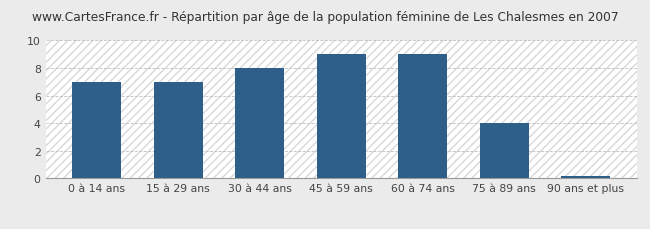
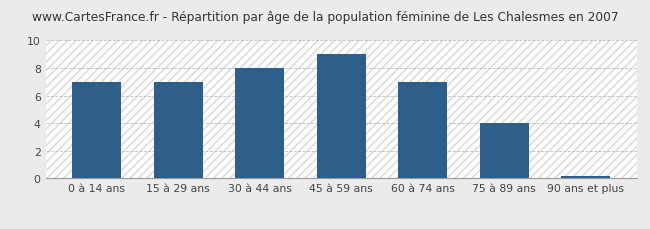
60 à 74 ans: 9.0 -> 7.0
